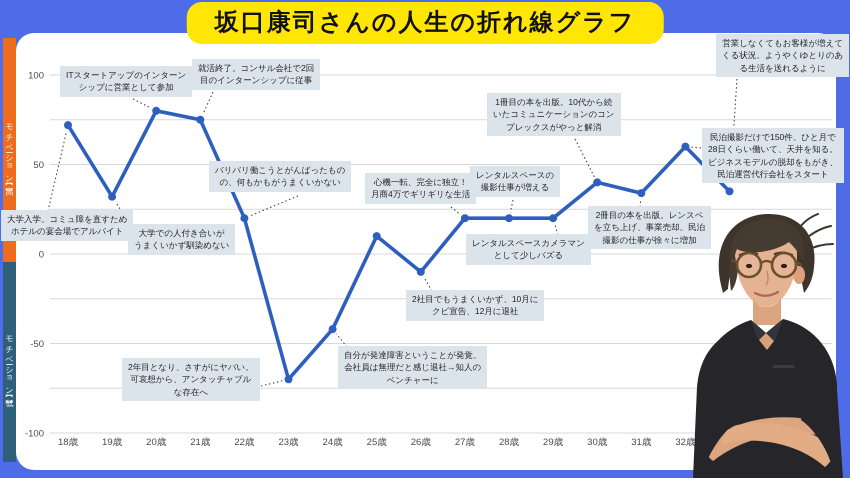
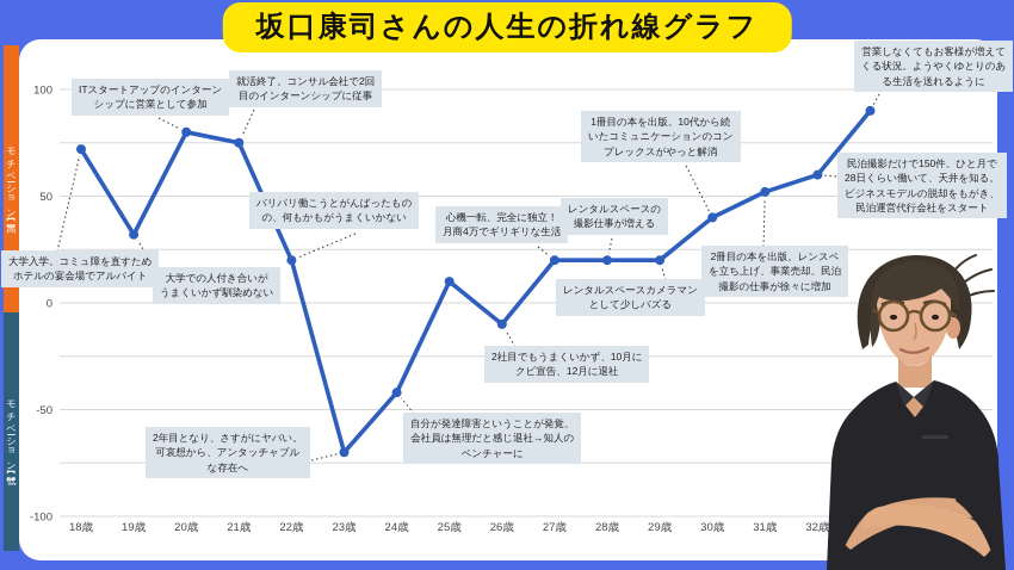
31歳: 34 -> 52
33歳: 35 -> 90
